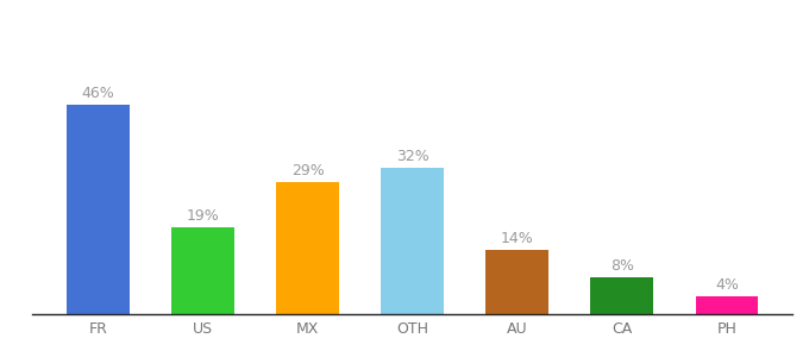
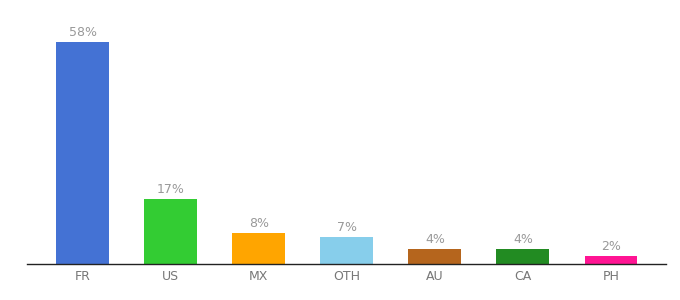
FR: 46% -> 58%
US: 19% -> 17%
MX: 29% -> 8%
OTH: 32% -> 7%
AU: 14% -> 4%
CA: 8% -> 4%
PH: 4% -> 2%
